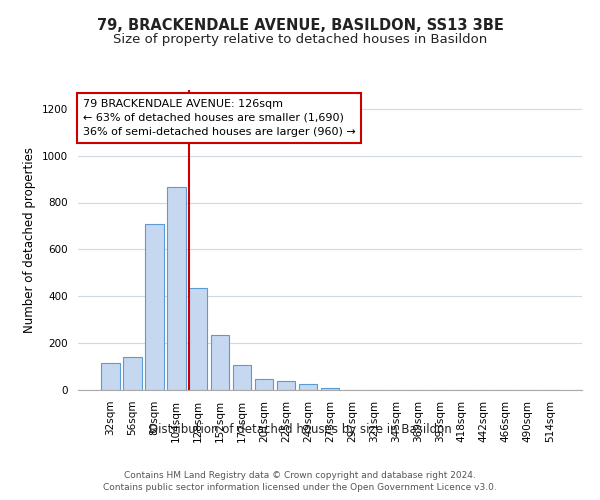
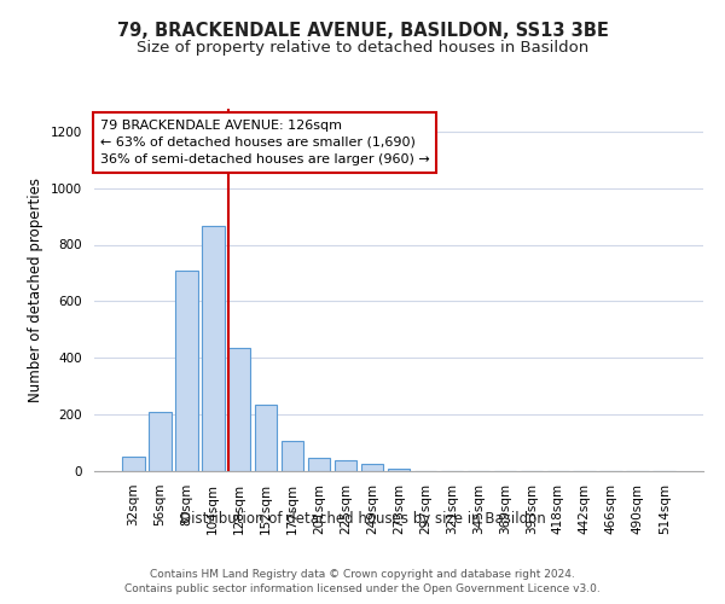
32sqm: 115 -> 50
56sqm: 140 -> 210
